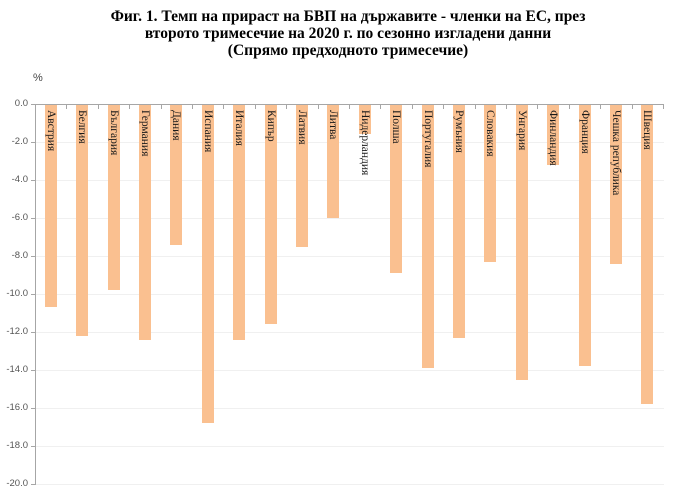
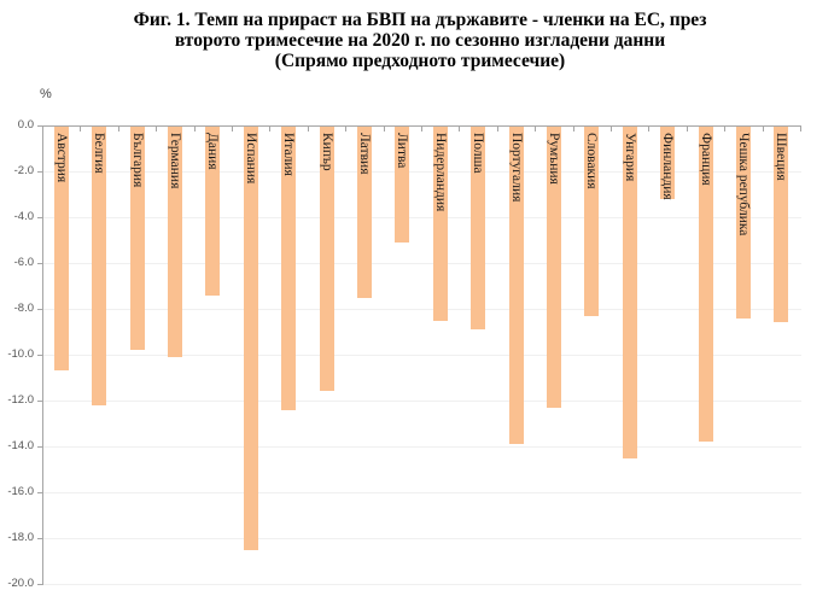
Германия: -12.4 -> -10.1
Испания: -16.8 -> -18.5
Литва: -6.0 -> -5.1
Нидерландия: -1.6 -> -8.5
Швеция: -15.8 -> -8.6
